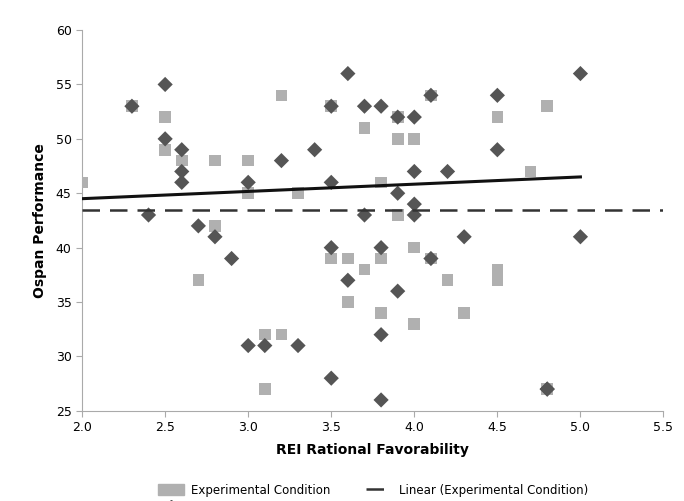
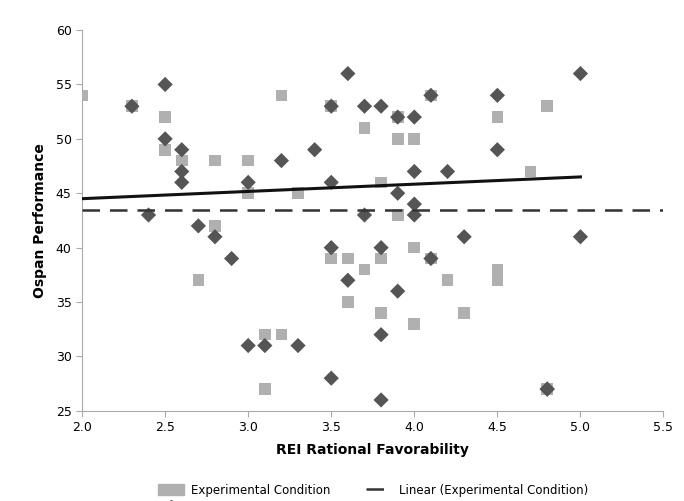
Experimental Condition/2.0: 46 -> 54
